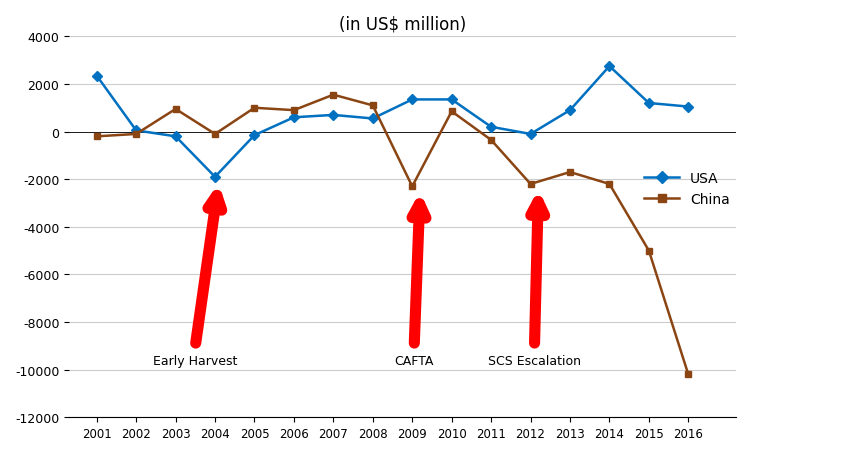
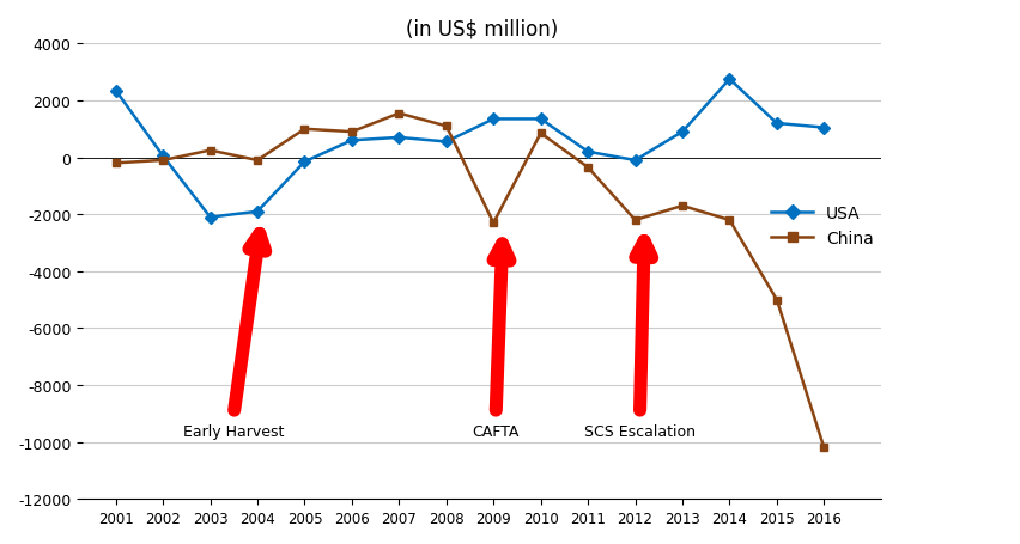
USA/2003: -200 -> -2100
China/2003: 950 -> 250
